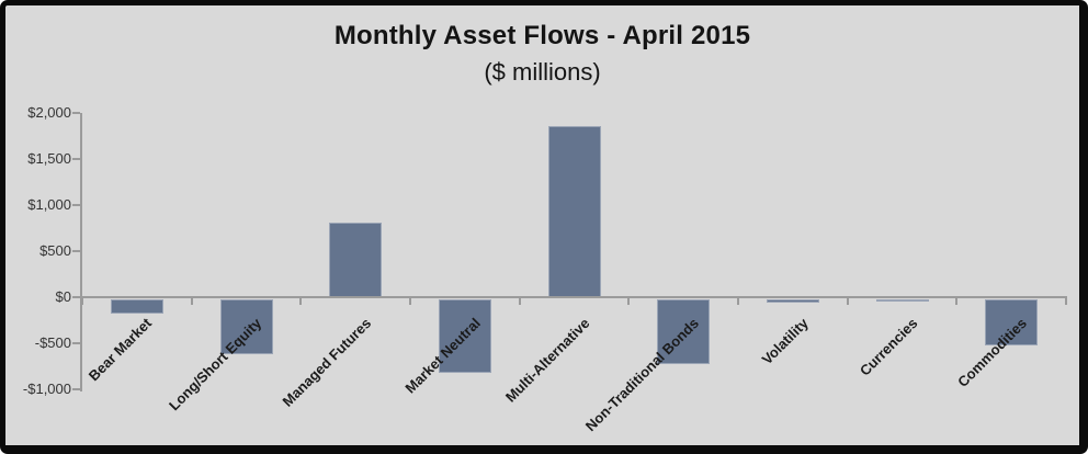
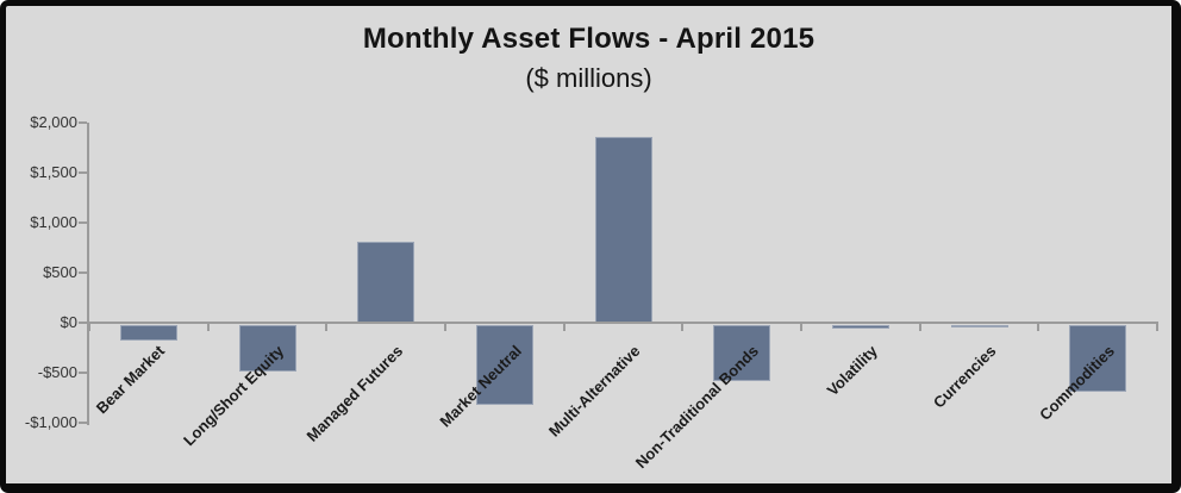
Long/Short Equity: -$600 -> -$500
Non-Traditional Bonds: -$700 -> -$600
Commodities: -$500 -> -$700
